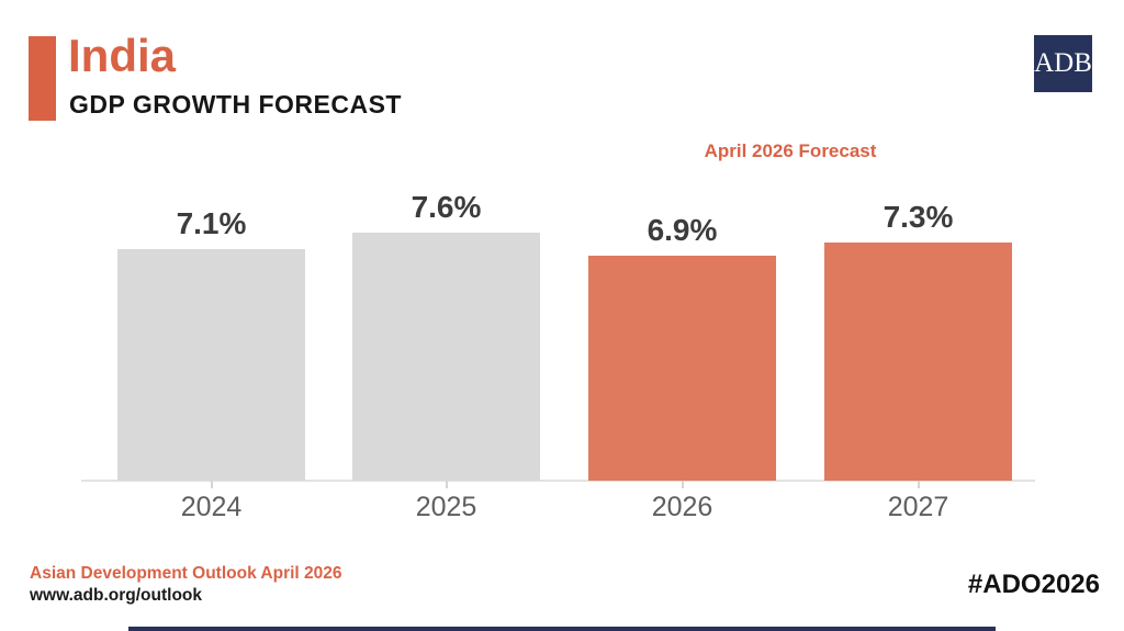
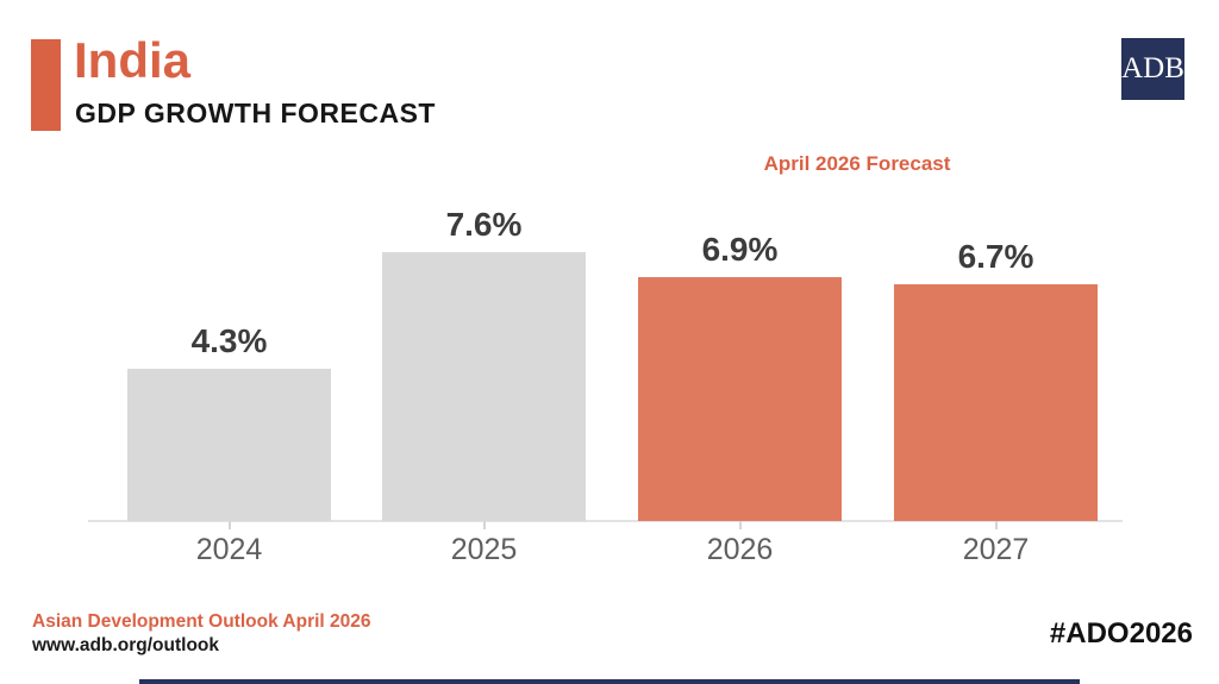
2024: 7.1% -> 4.3%
2027: 7.3% -> 6.7%
